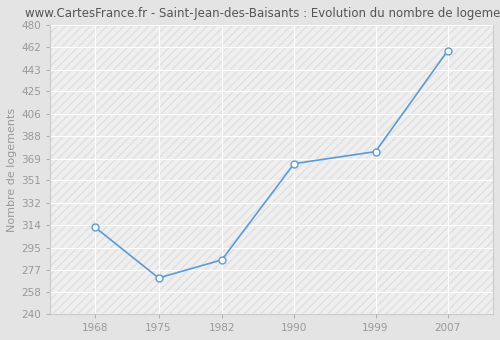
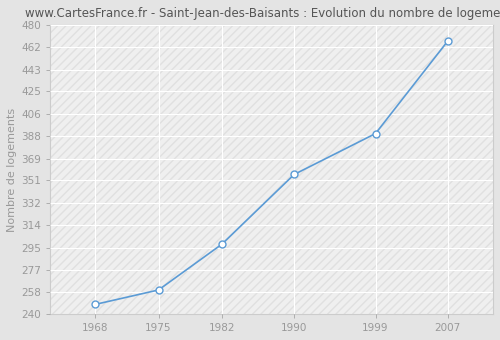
1968: 312 -> 248
1975: 270 -> 260
1982: 285 -> 298
1990: 365 -> 356
1999: 375 -> 390
2007: 459 -> 467
